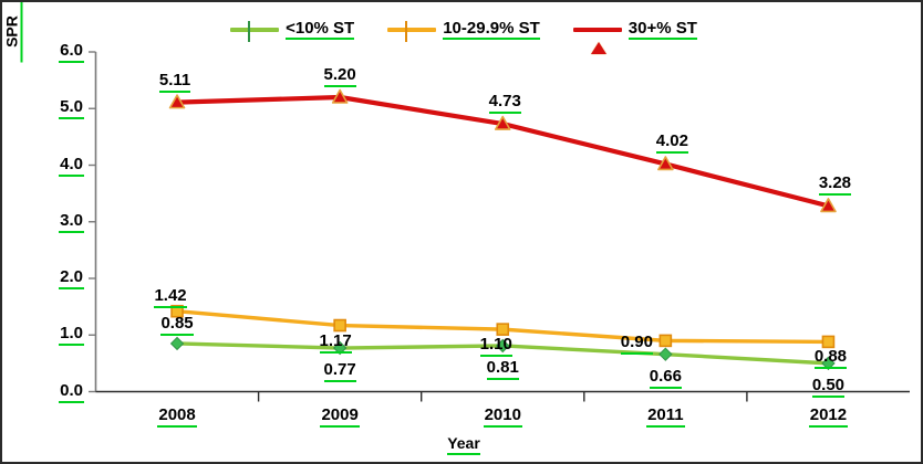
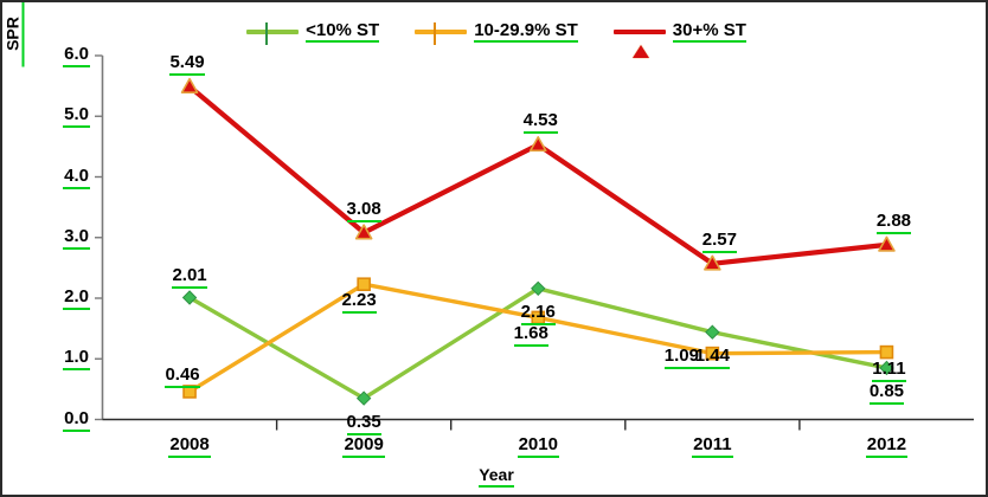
<10% ST/2008: 0.85 -> 2.01
10-29.9% ST/2008: 1.42 -> 0.46
30+% ST/2008: 5.11 -> 5.49
<10% ST/2009: 0.77 -> 0.35
10-29.9% ST/2009: 1.17 -> 2.23
30+% ST/2009: 5.20 -> 3.08
<10% ST/2010: 0.81 -> 2.16
10-29.9% ST/2010: 1.10 -> 1.68
30+% ST/2010: 4.73 -> 4.53
<10% ST/2011: 0.66 -> 1.44
10-29.9% ST/2011: 0.90 -> 1.09
30+% ST/2011: 4.02 -> 2.57
<10% ST/2012: 0.50 -> 0.85
10-29.9% ST/2012: 0.88 -> 1.11
30+% ST/2012: 3.28 -> 2.88
